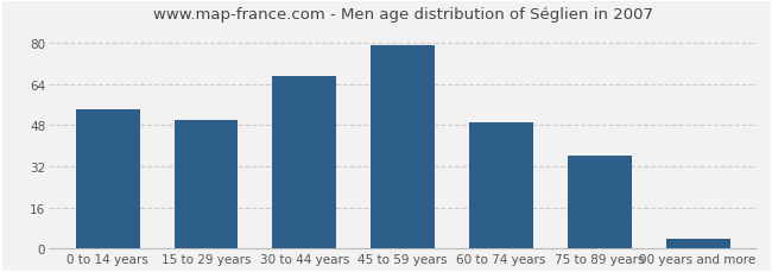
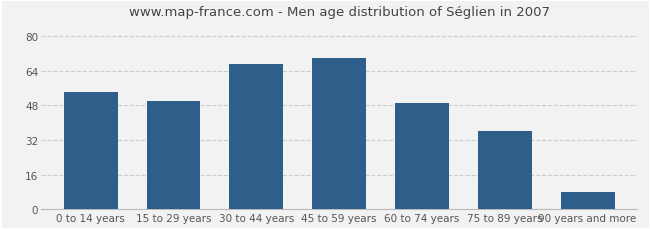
45 to 59 years: 79 -> 70
90 years and more: 4 -> 8
